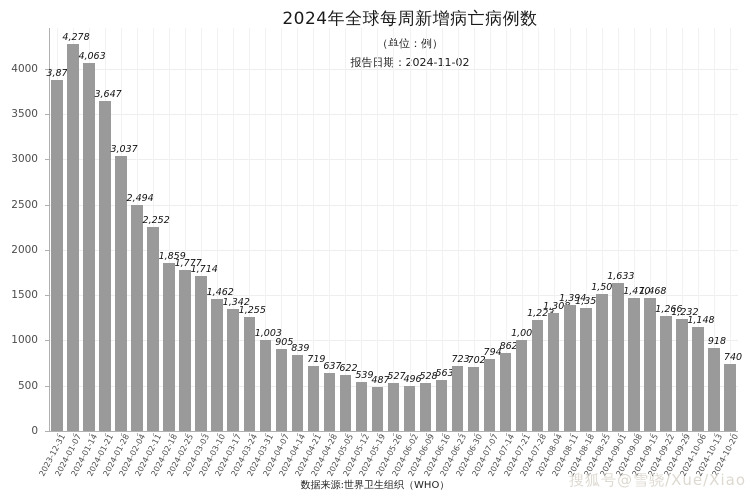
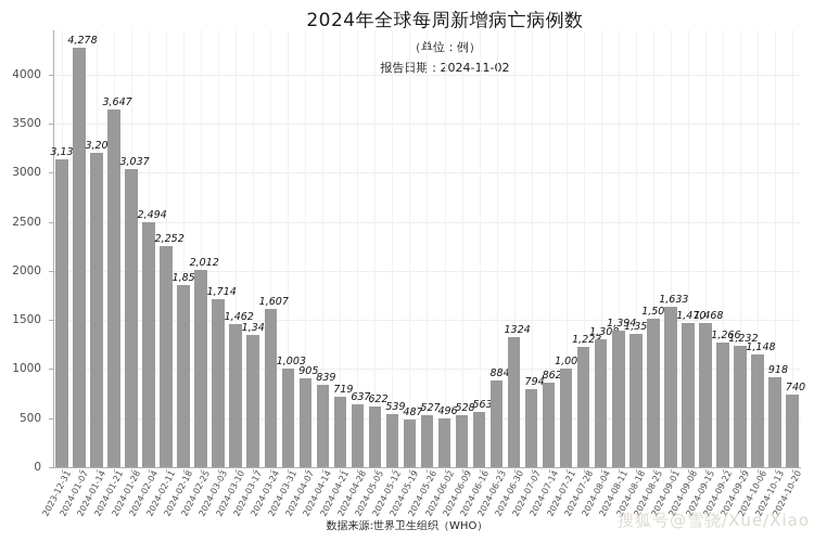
2023-12-31: 3,872 -> 3,137
2024-01-14: 4,063 -> 3,206
2024-02-25: 1,777 -> 2,012
2024-03-24: 1,255 -> 1,607
2024-06-23: 723 -> 884
2024-06-30: 702 -> 1324
